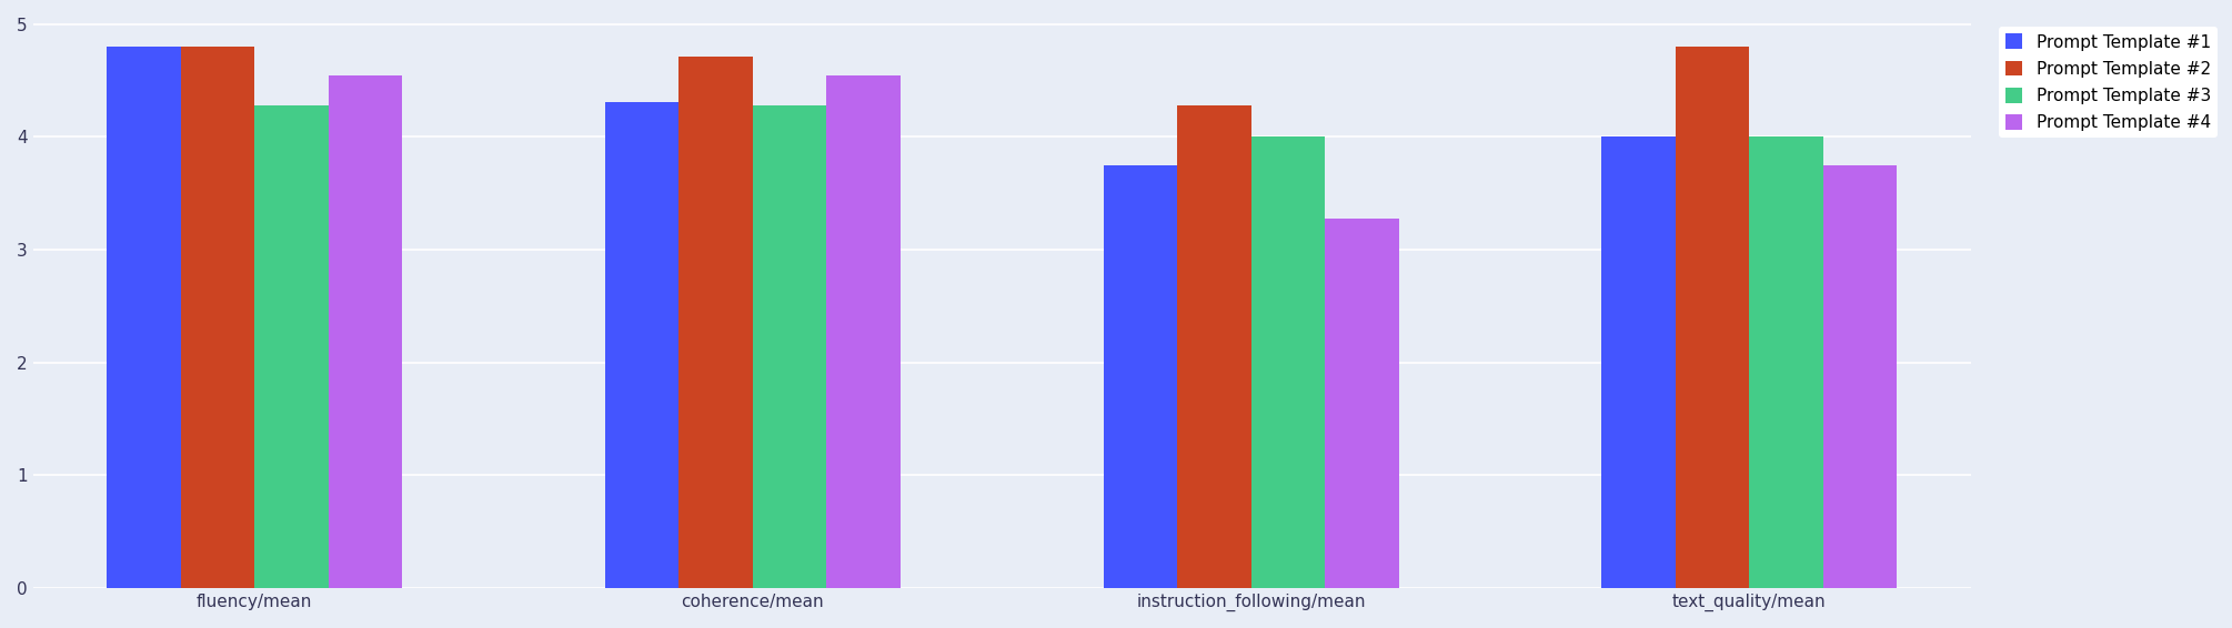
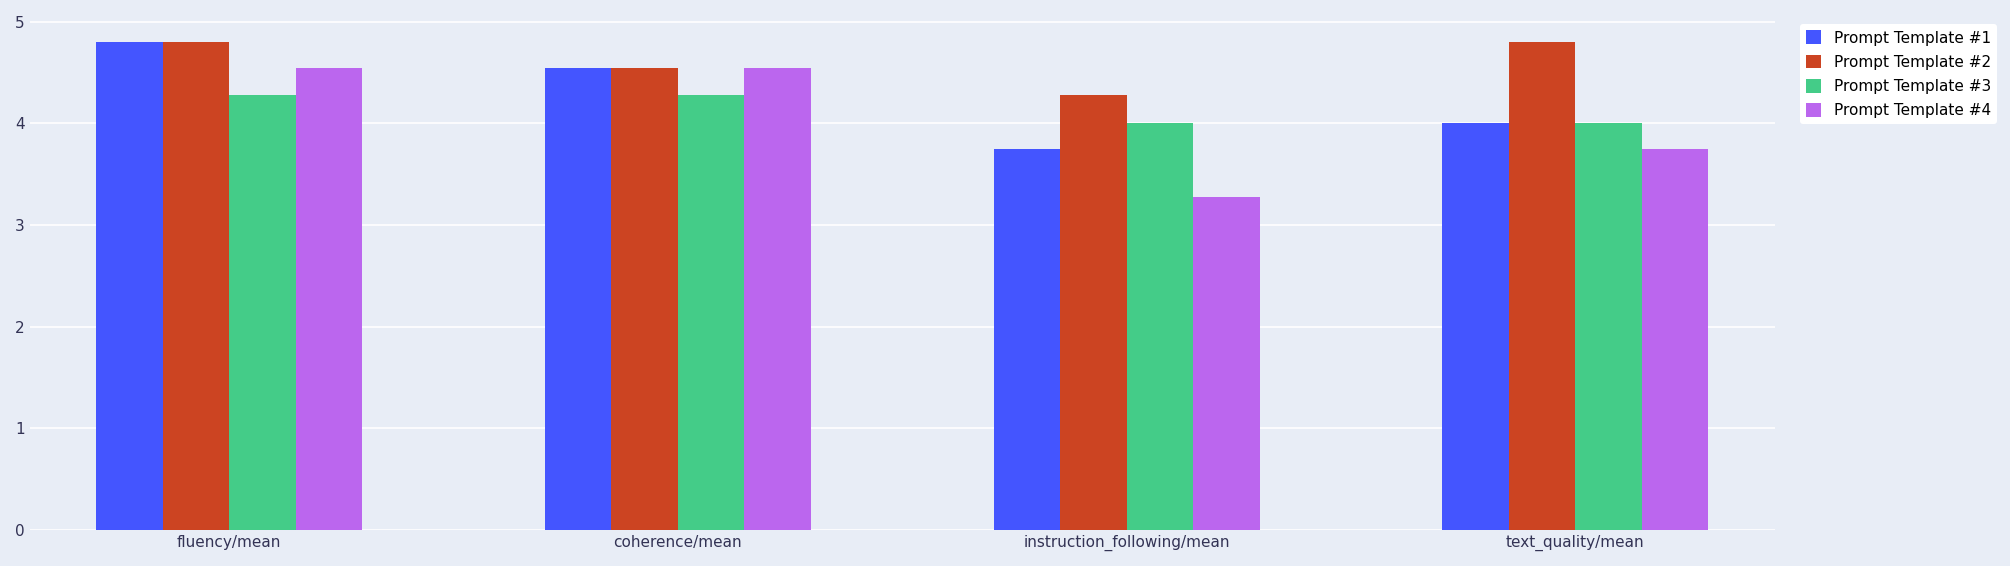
Prompt Template #1/coherence/mean: 4.31 -> 4.55
Prompt Template #2/coherence/mean: 4.71 -> 4.55
